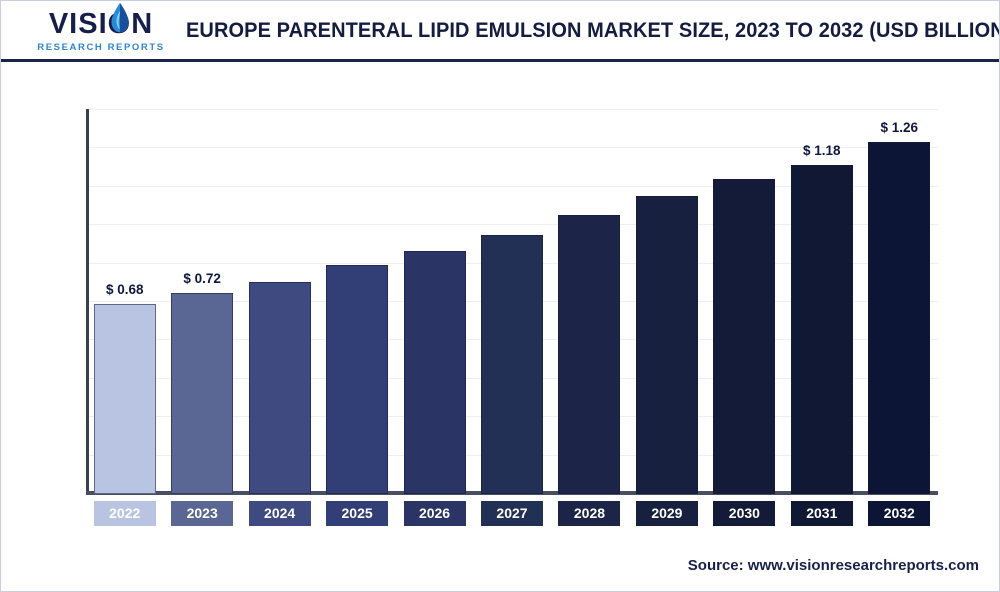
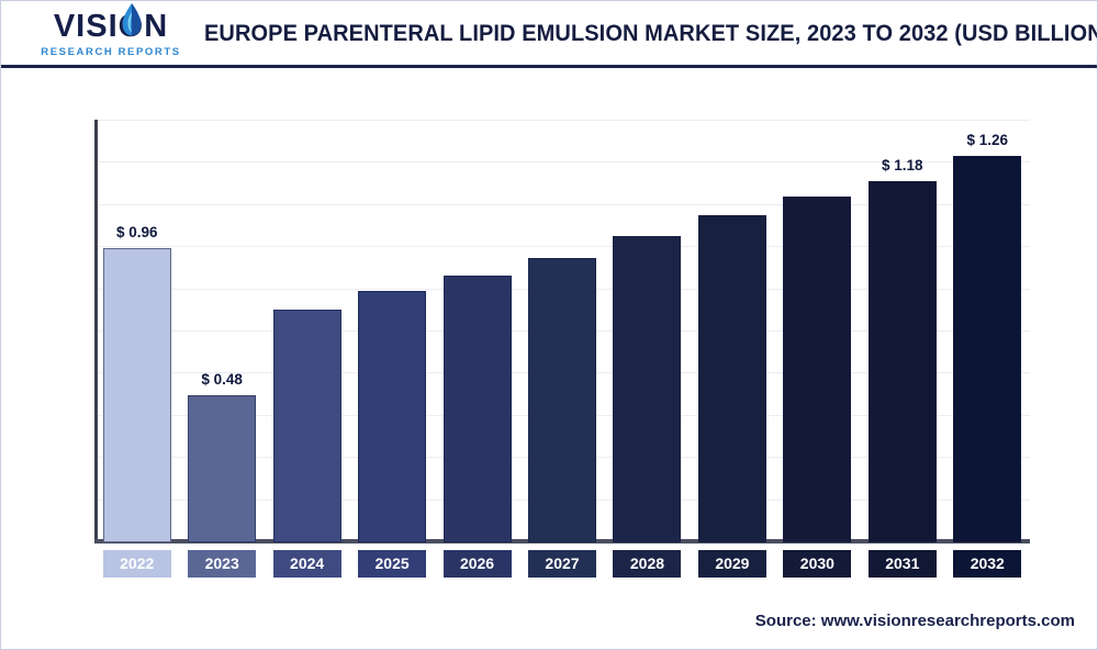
2022: 0.68 -> 0.96
2023: 0.72 -> 0.48
